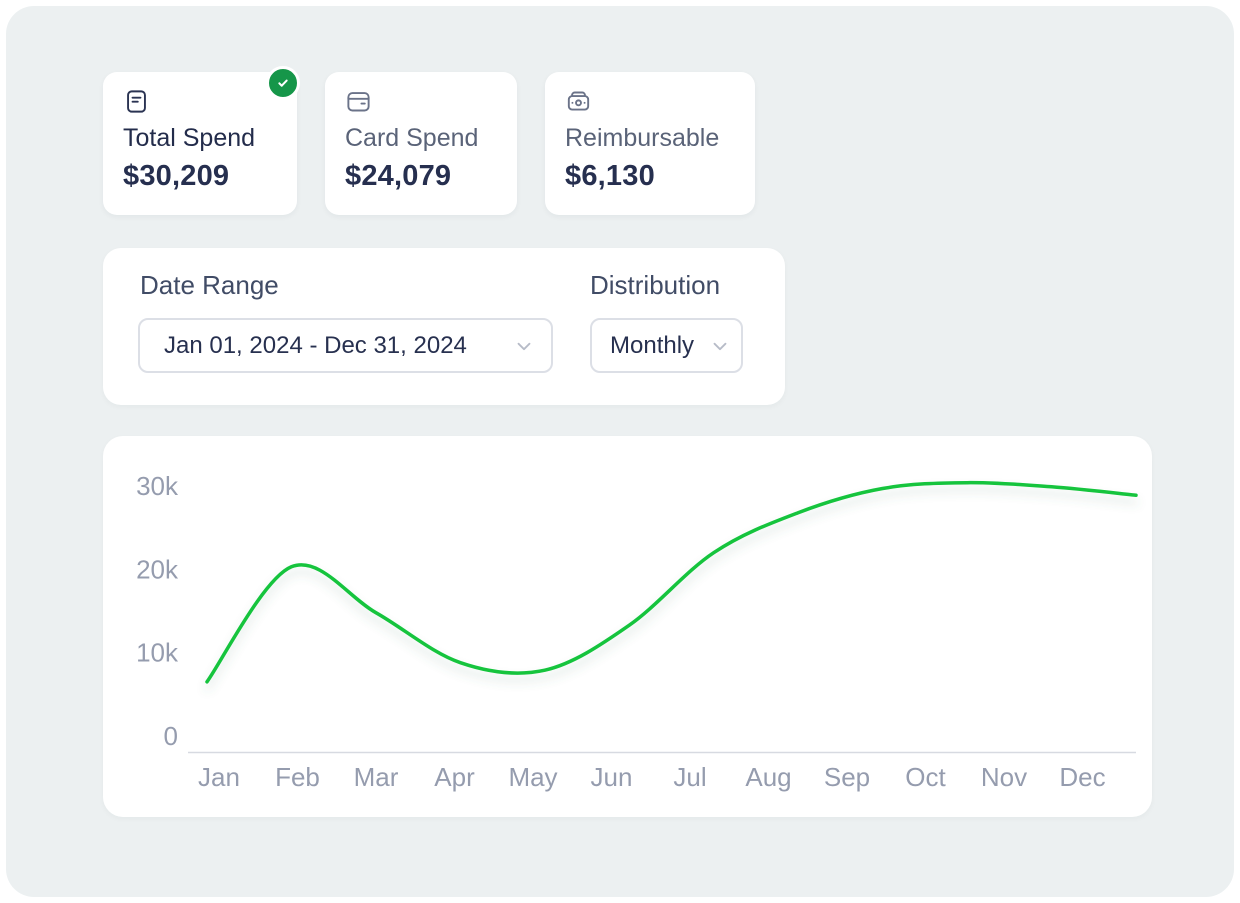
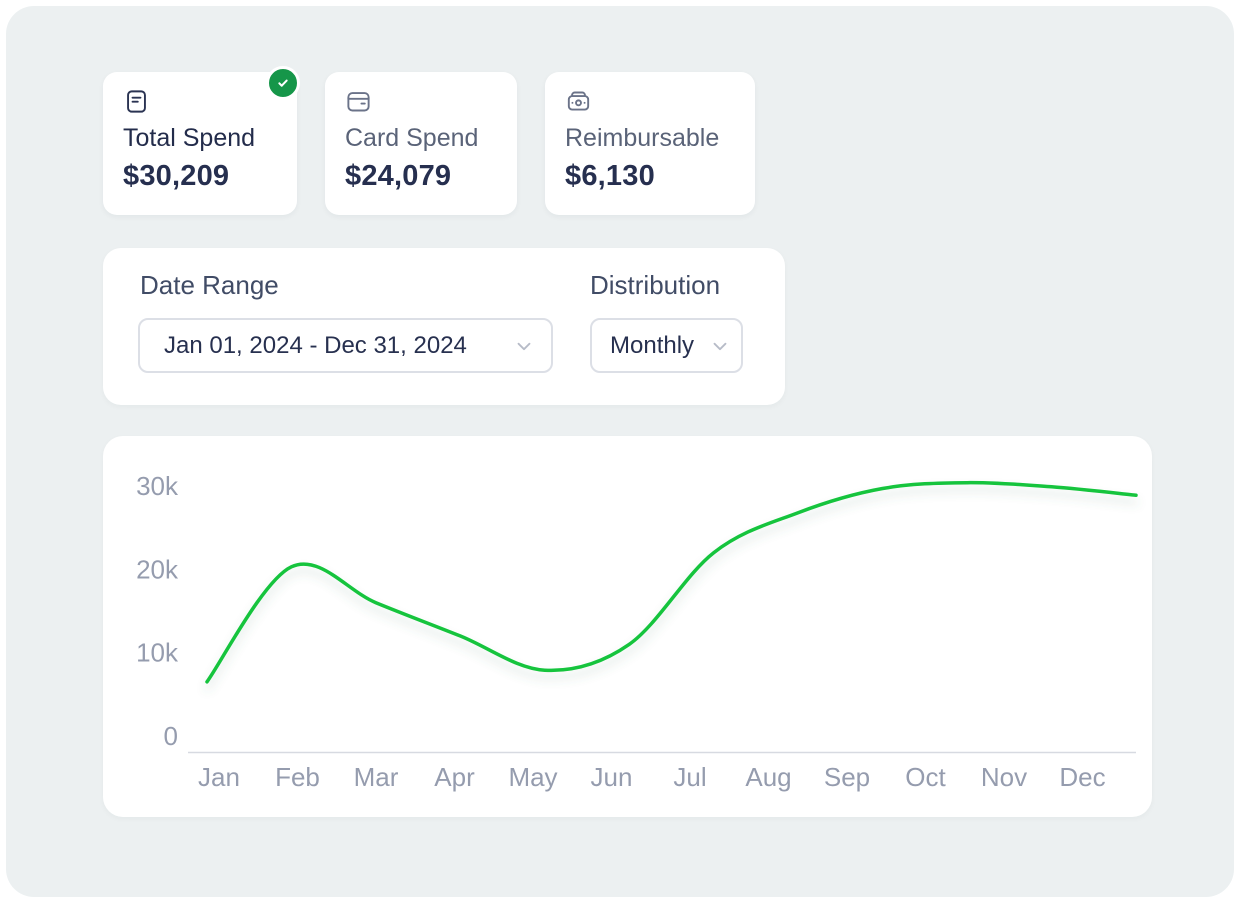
Mar: 15k -> 16k
Apr: 9k -> 12k
Jun: 13k -> 11k
